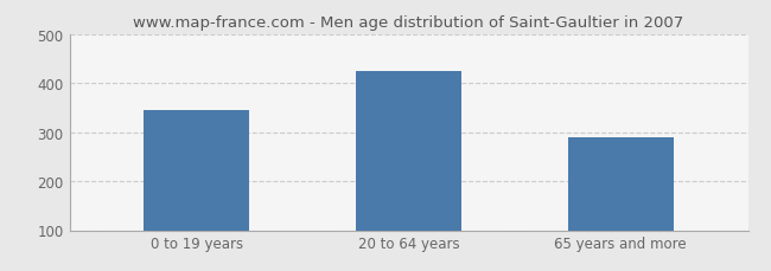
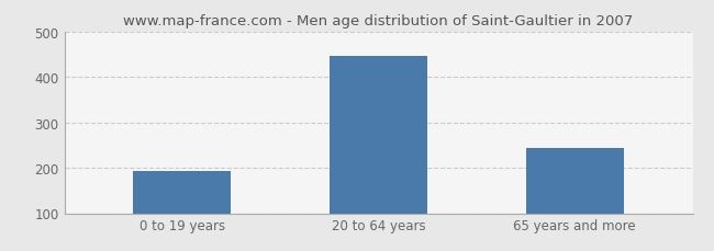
0 to 19 years: 345 -> 193
20 to 64 years: 425 -> 447
65 years and more: 290 -> 244
